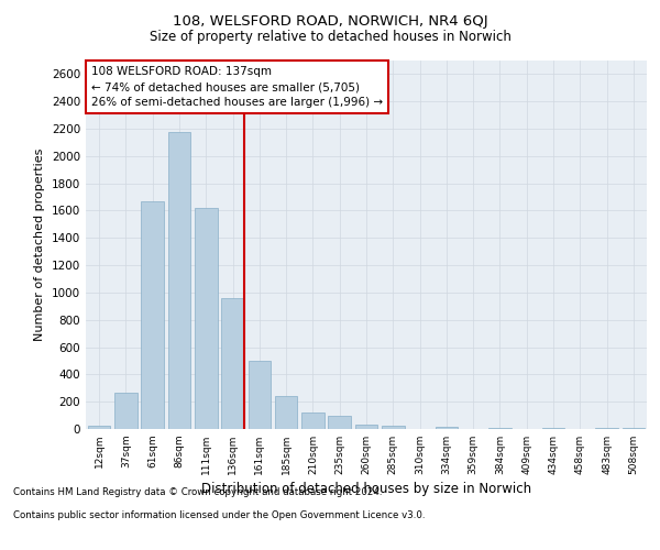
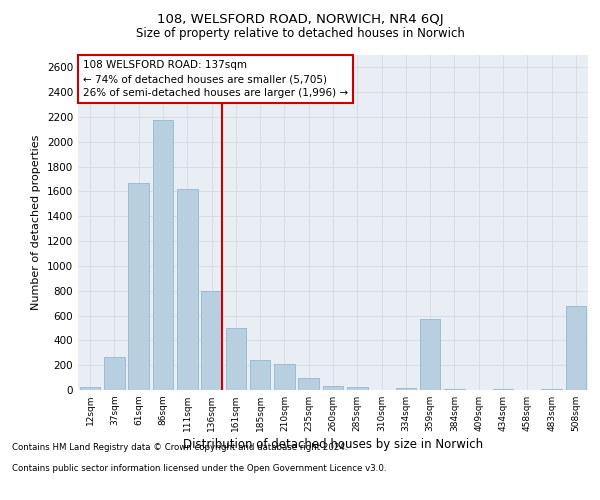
136sqm: 960 -> 800
210sqm: 120 -> 210
359sqm: 0 -> 570
508sqm: 10 -> 680
